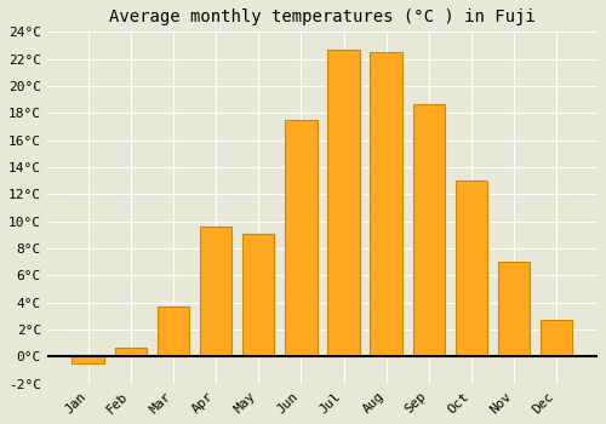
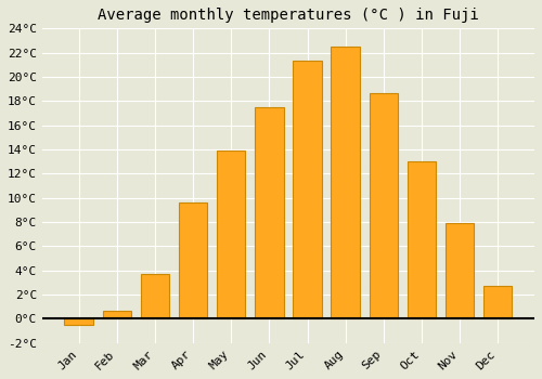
May: 9.1°C -> 13.9°C
Jul: 22.7°C -> 21.3°C
Nov: 7.0°C -> 7.9°C
